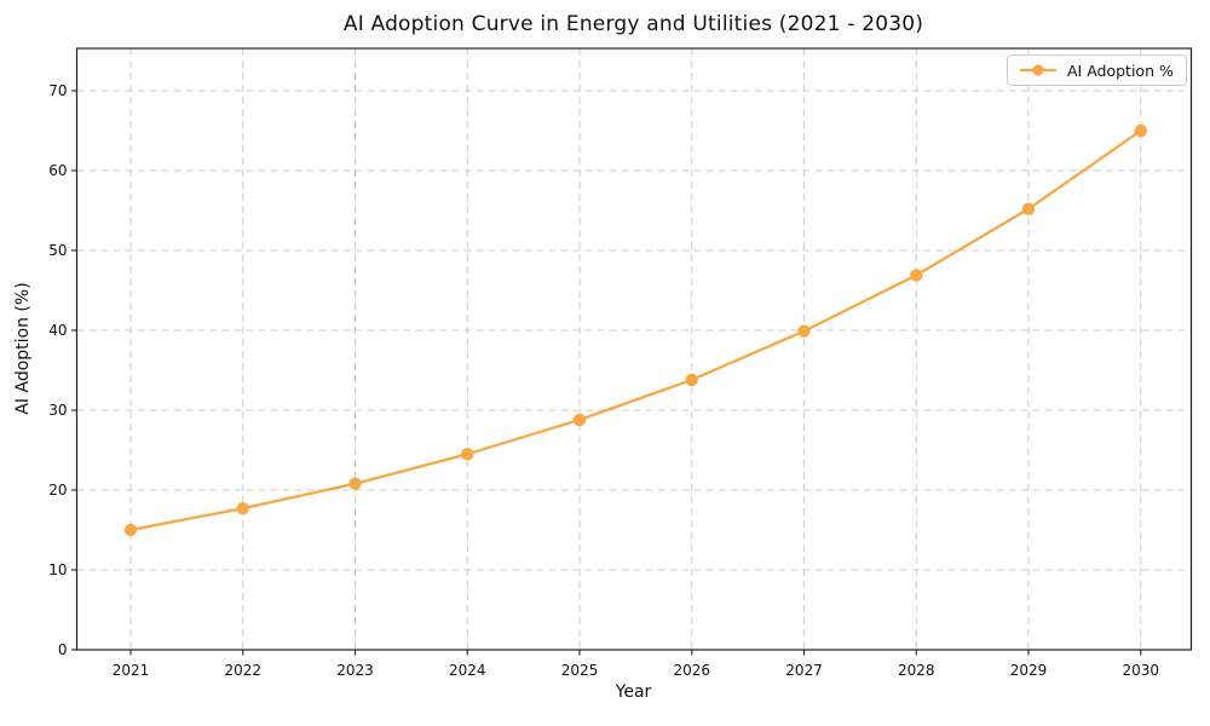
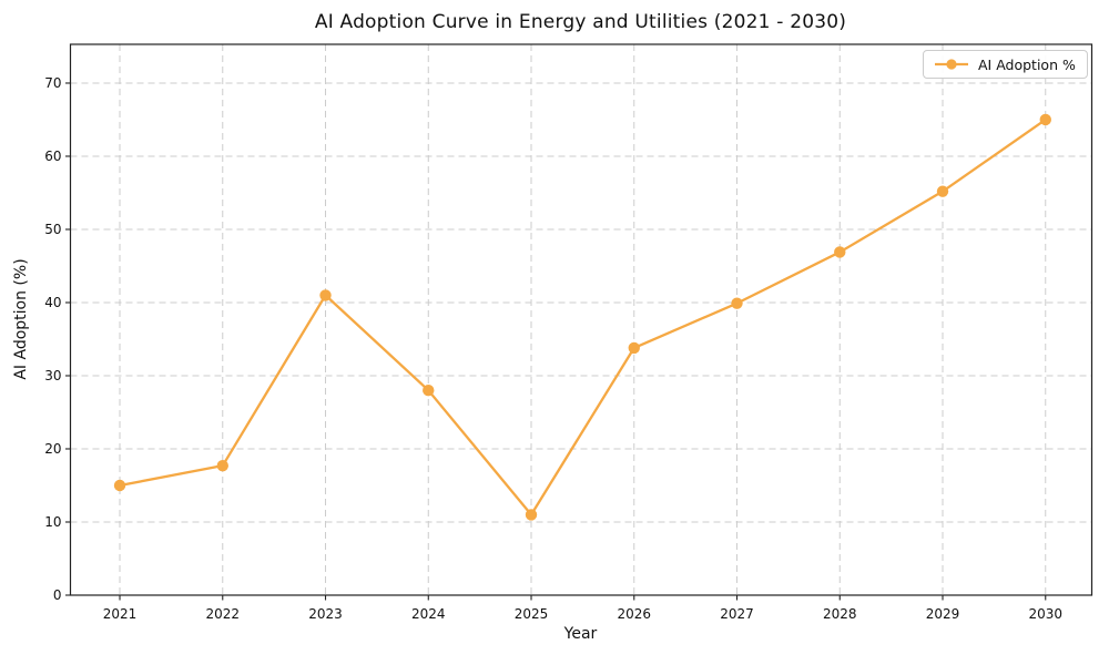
2023: 21 -> 41
2024: 24 -> 28
2025: 29 -> 11
